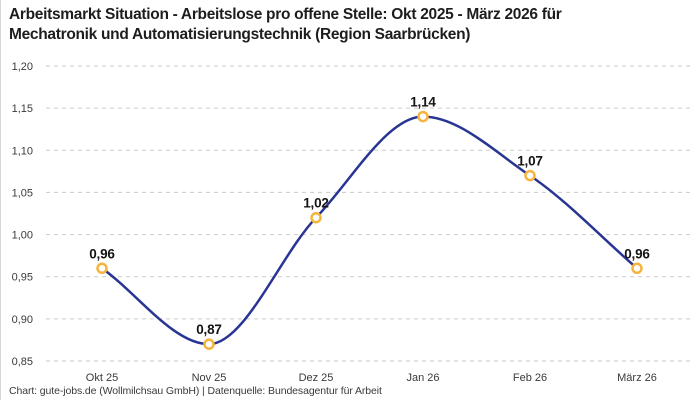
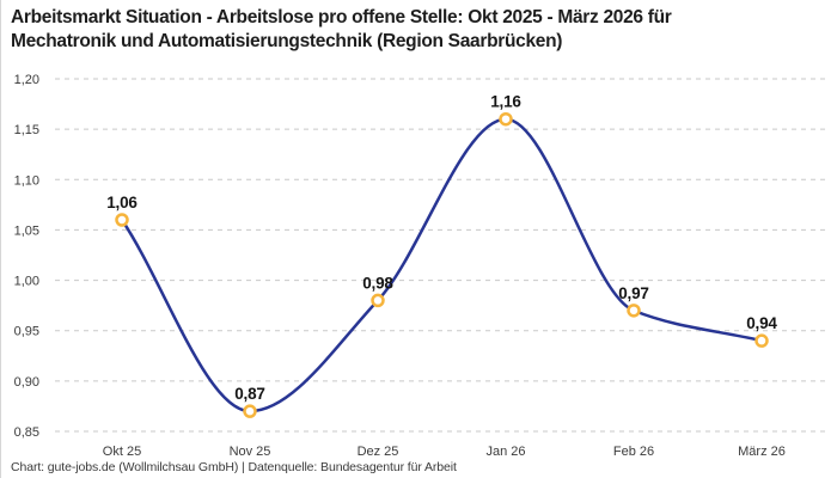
Okt 25: 0,96 -> 1,06
Dez 25: 1,02 -> 0,98
Jan 26: 1,14 -> 1,16
Feb 26: 1,07 -> 0,97
März 26: 0,96 -> 0,94
